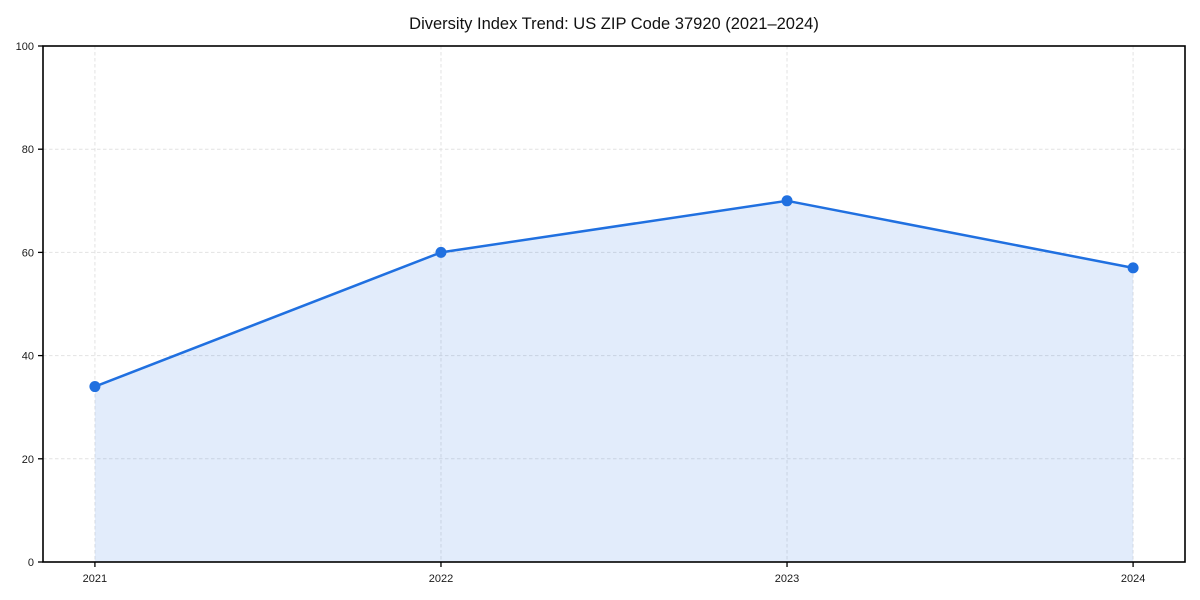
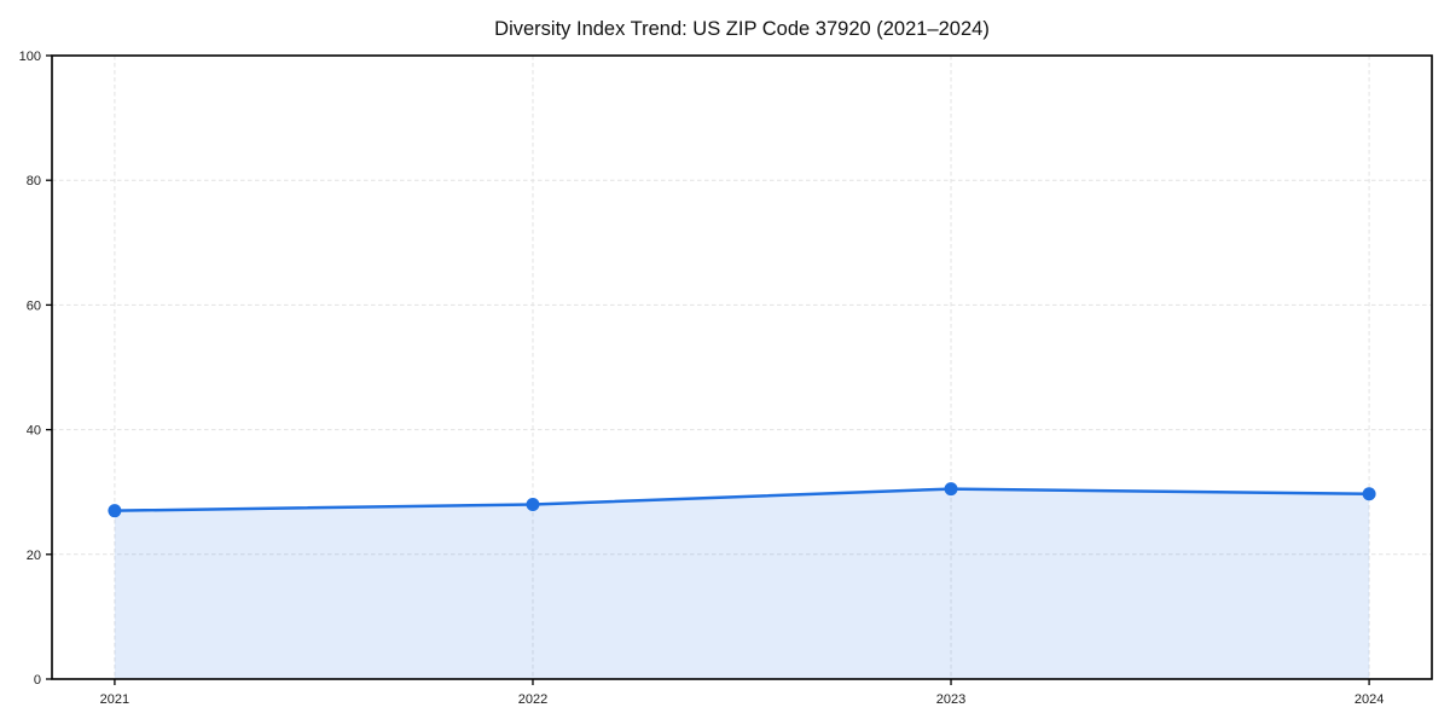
2021: 34 -> 27
2022: 60 -> 28
2023: 70 -> 30
2024: 57 -> 30
